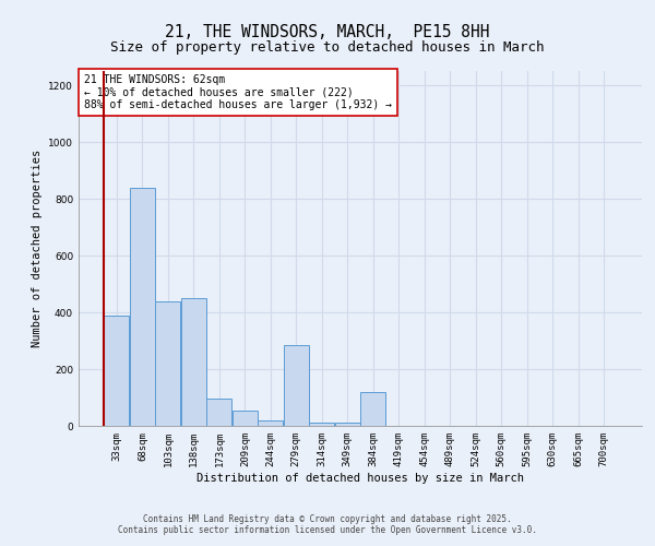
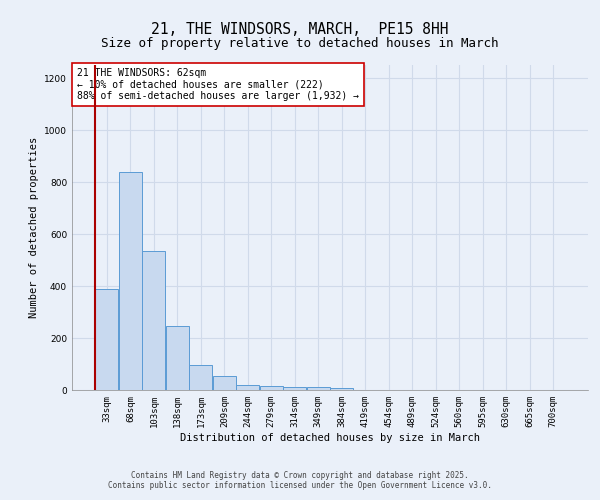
103sqm: 440 -> 535
138sqm: 450 -> 245
279sqm: 285 -> 15
384sqm: 120 -> 8
